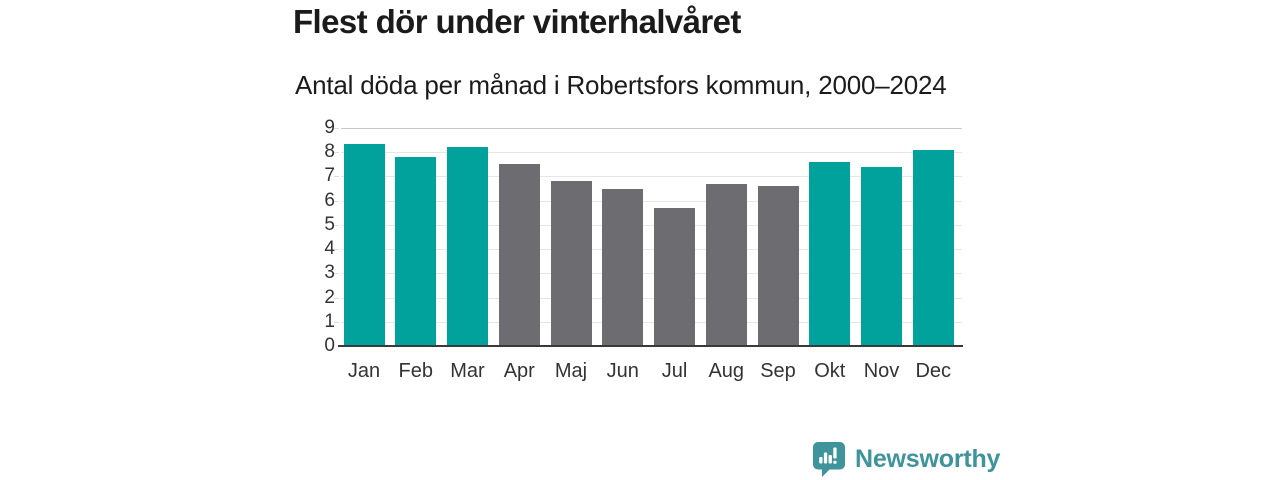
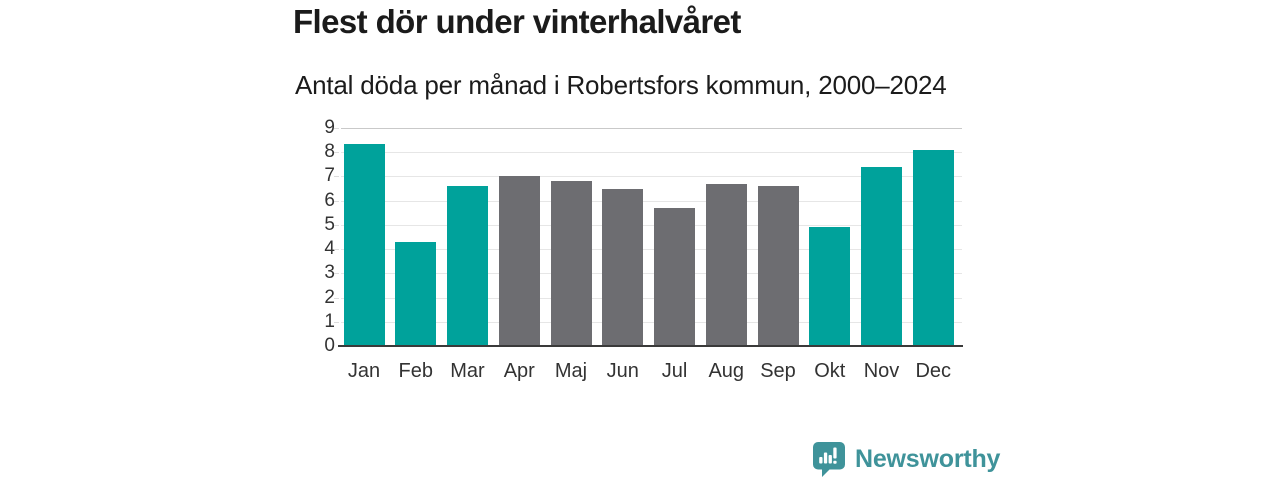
Feb: 7.8 -> 4.3
Mar: 8.2 -> 6.6
Apr: 7.5 -> 7.0
Okt: 7.6 -> 4.9
